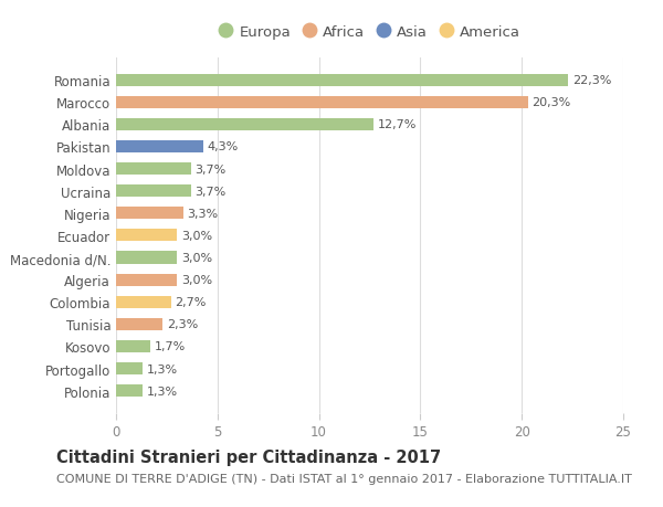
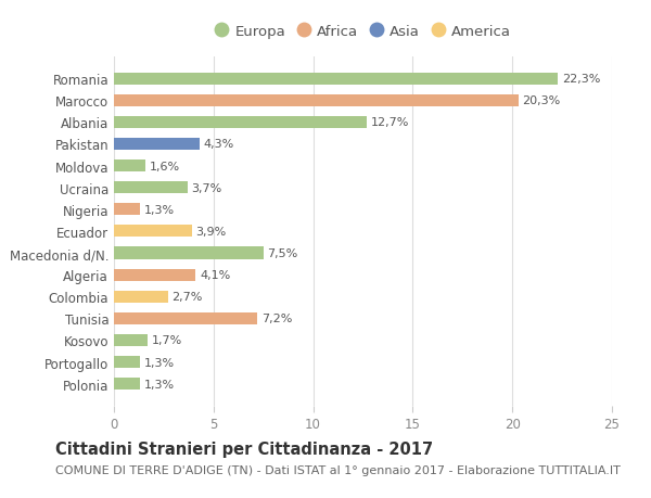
Moldova: 3,7% -> 1,6%
Nigeria: 3,3% -> 1,3%
Ecuador: 3,0% -> 3,9%
Macedonia d/N.: 3,0% -> 7,5%
Algeria: 3,0% -> 4,1%
Tunisia: 2,3% -> 7,2%
